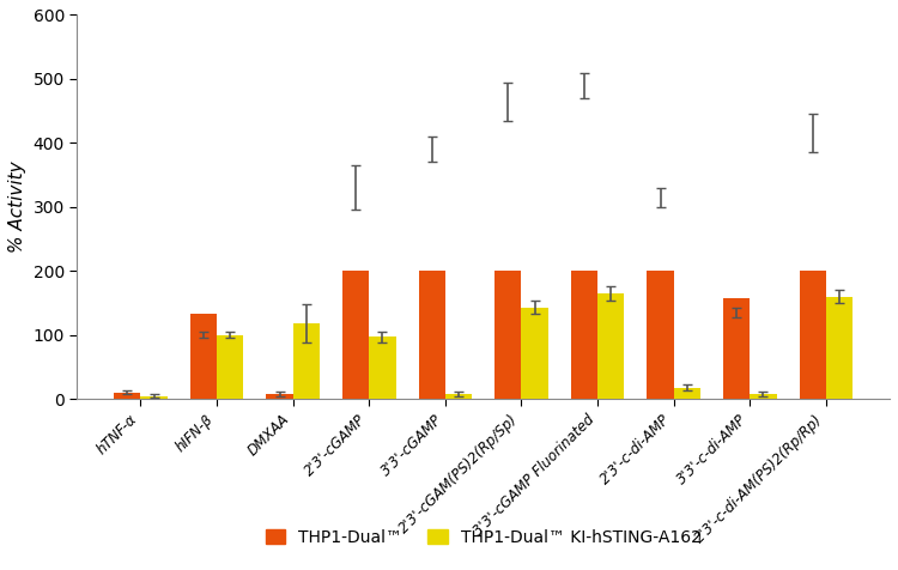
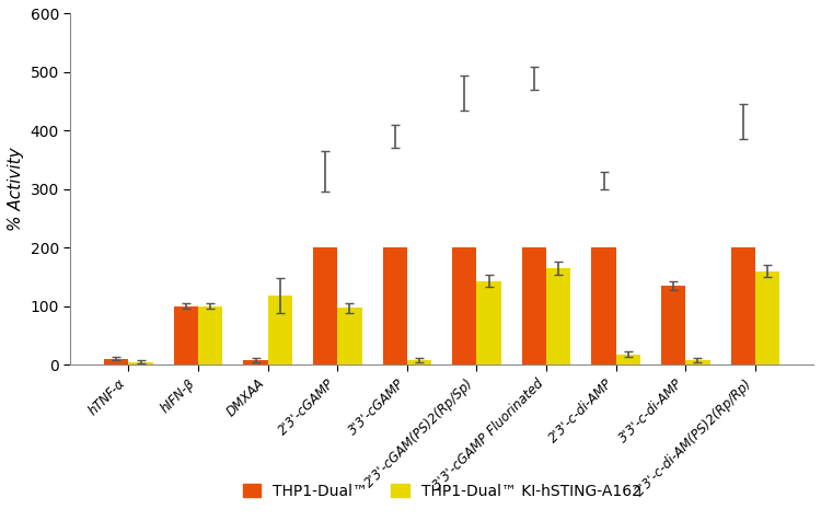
THP1-Dual™/hIFN-β: 134 -> 100
THP1-Dual™/3'3'-c-di-AMP: 158 -> 135
